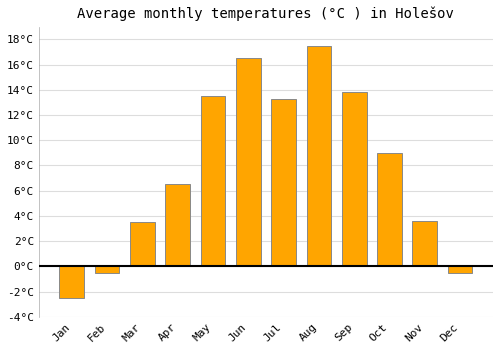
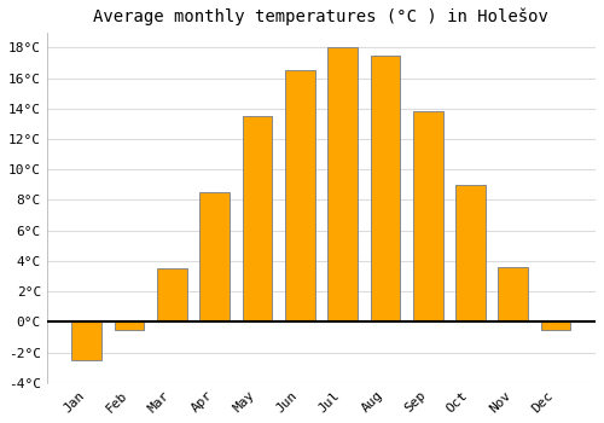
Apr: 6.5°C -> 8.5°C
Jul: 13.3°C -> 18.0°C
